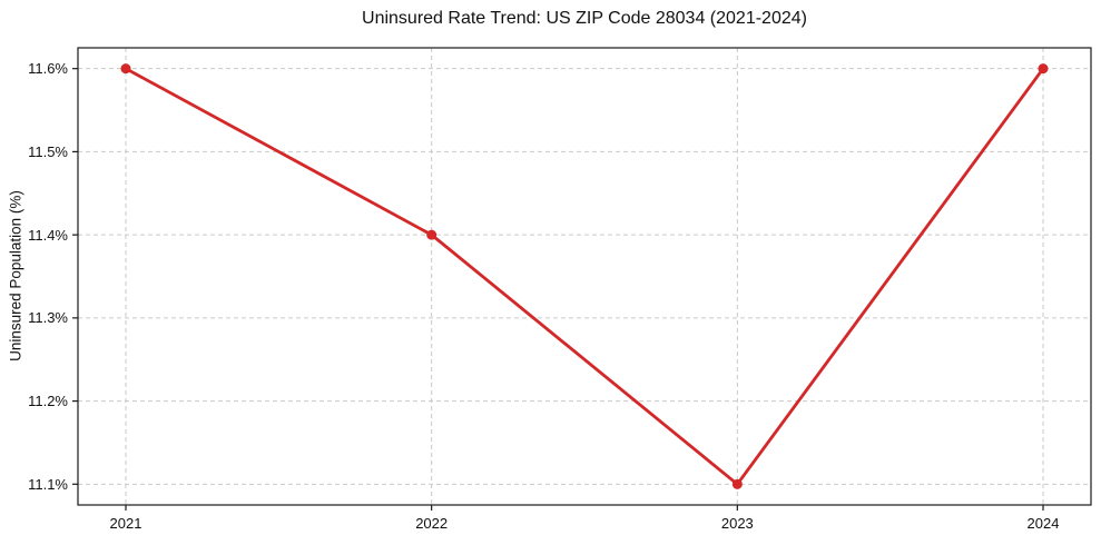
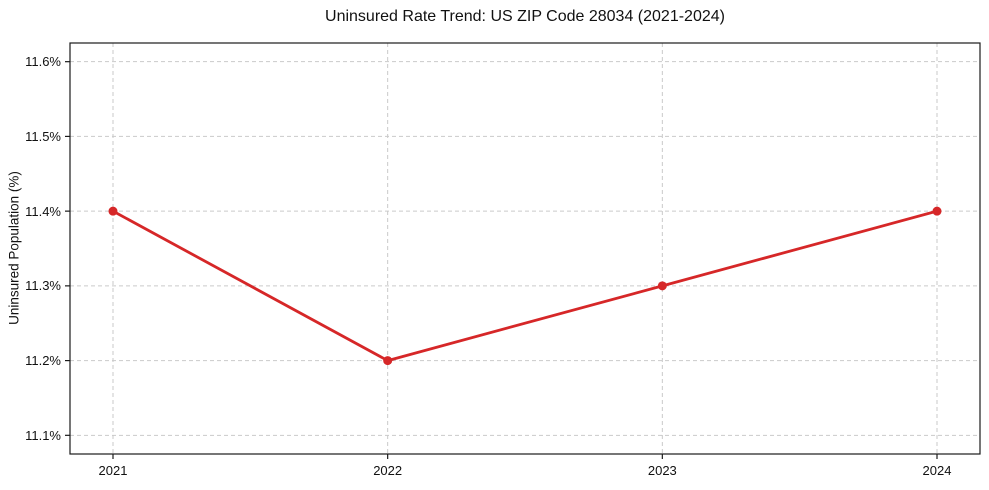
2021: 11.6% -> 11.4%
2022: 11.4% -> 11.2%
2023: 11.1% -> 11.3%
2024: 11.6% -> 11.4%
